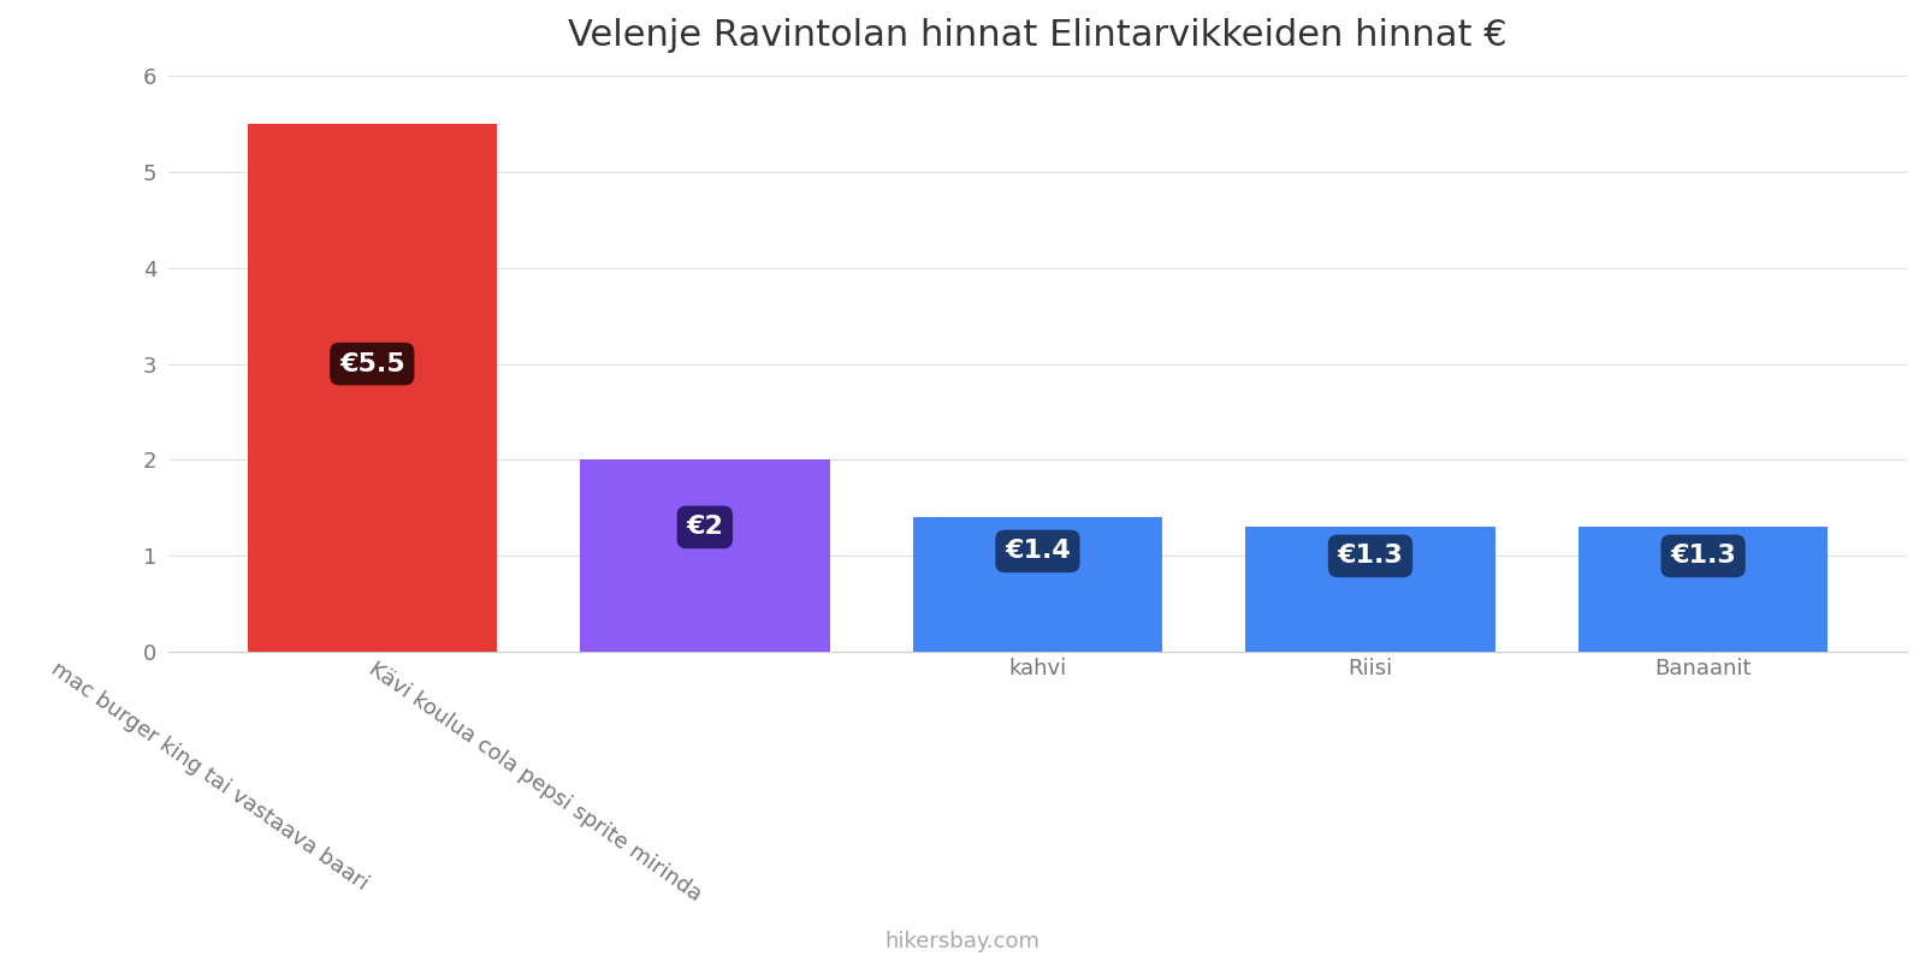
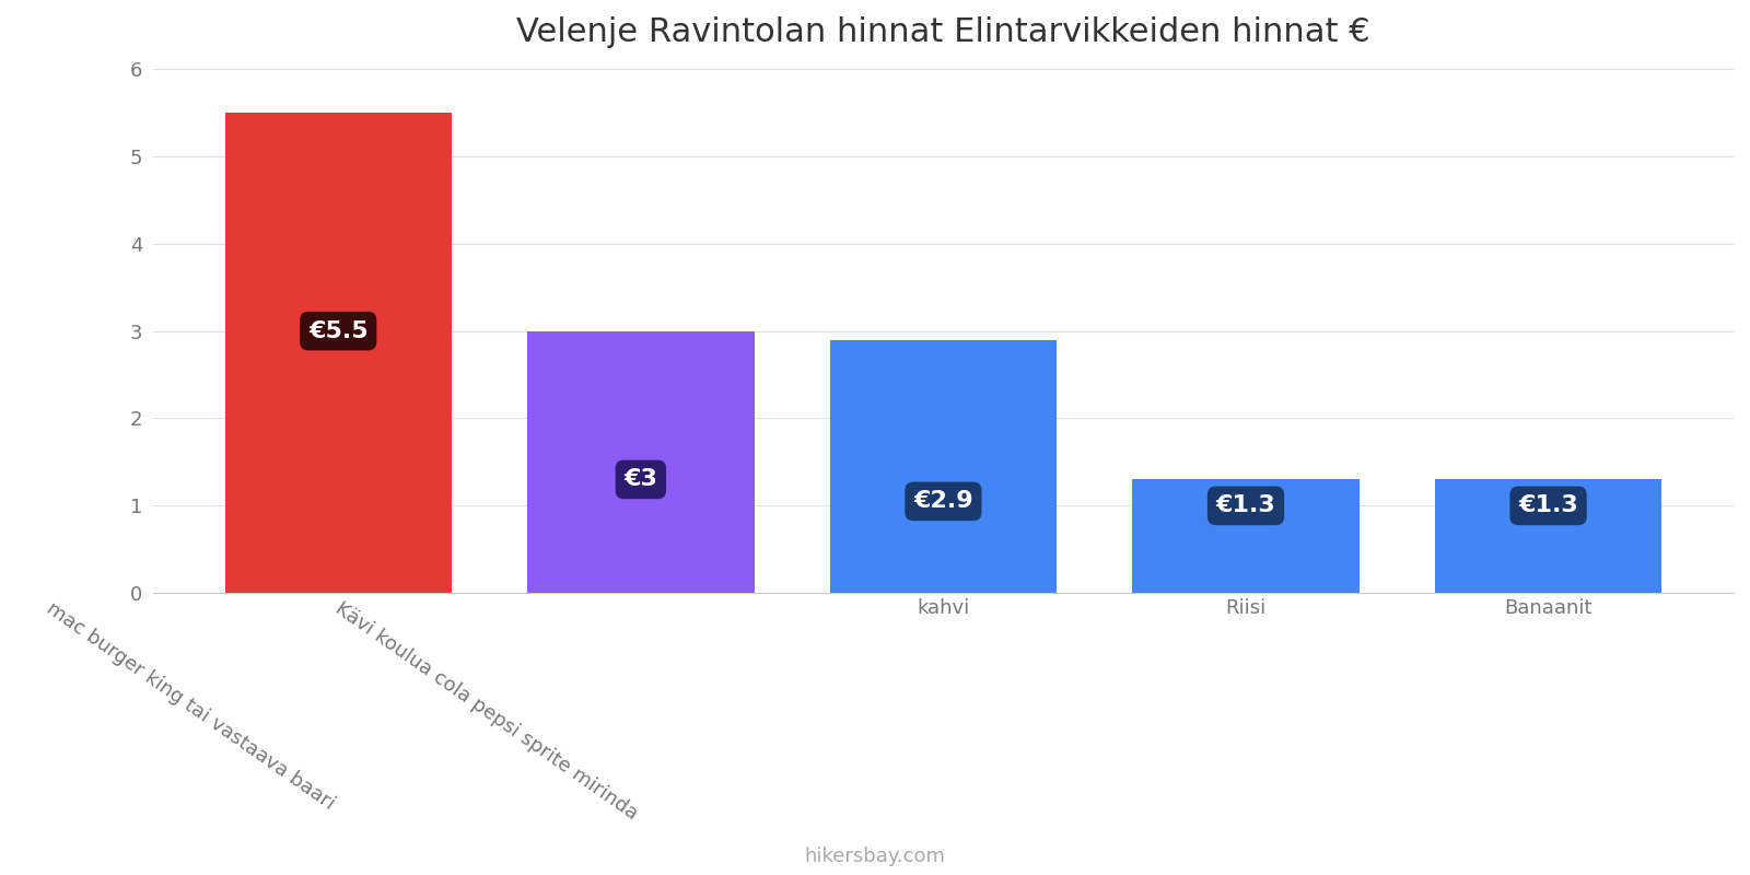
Kävi koulua cola pepsi sprite mirinda: €2 -> €3
kahvi: €1.4 -> €2.9
